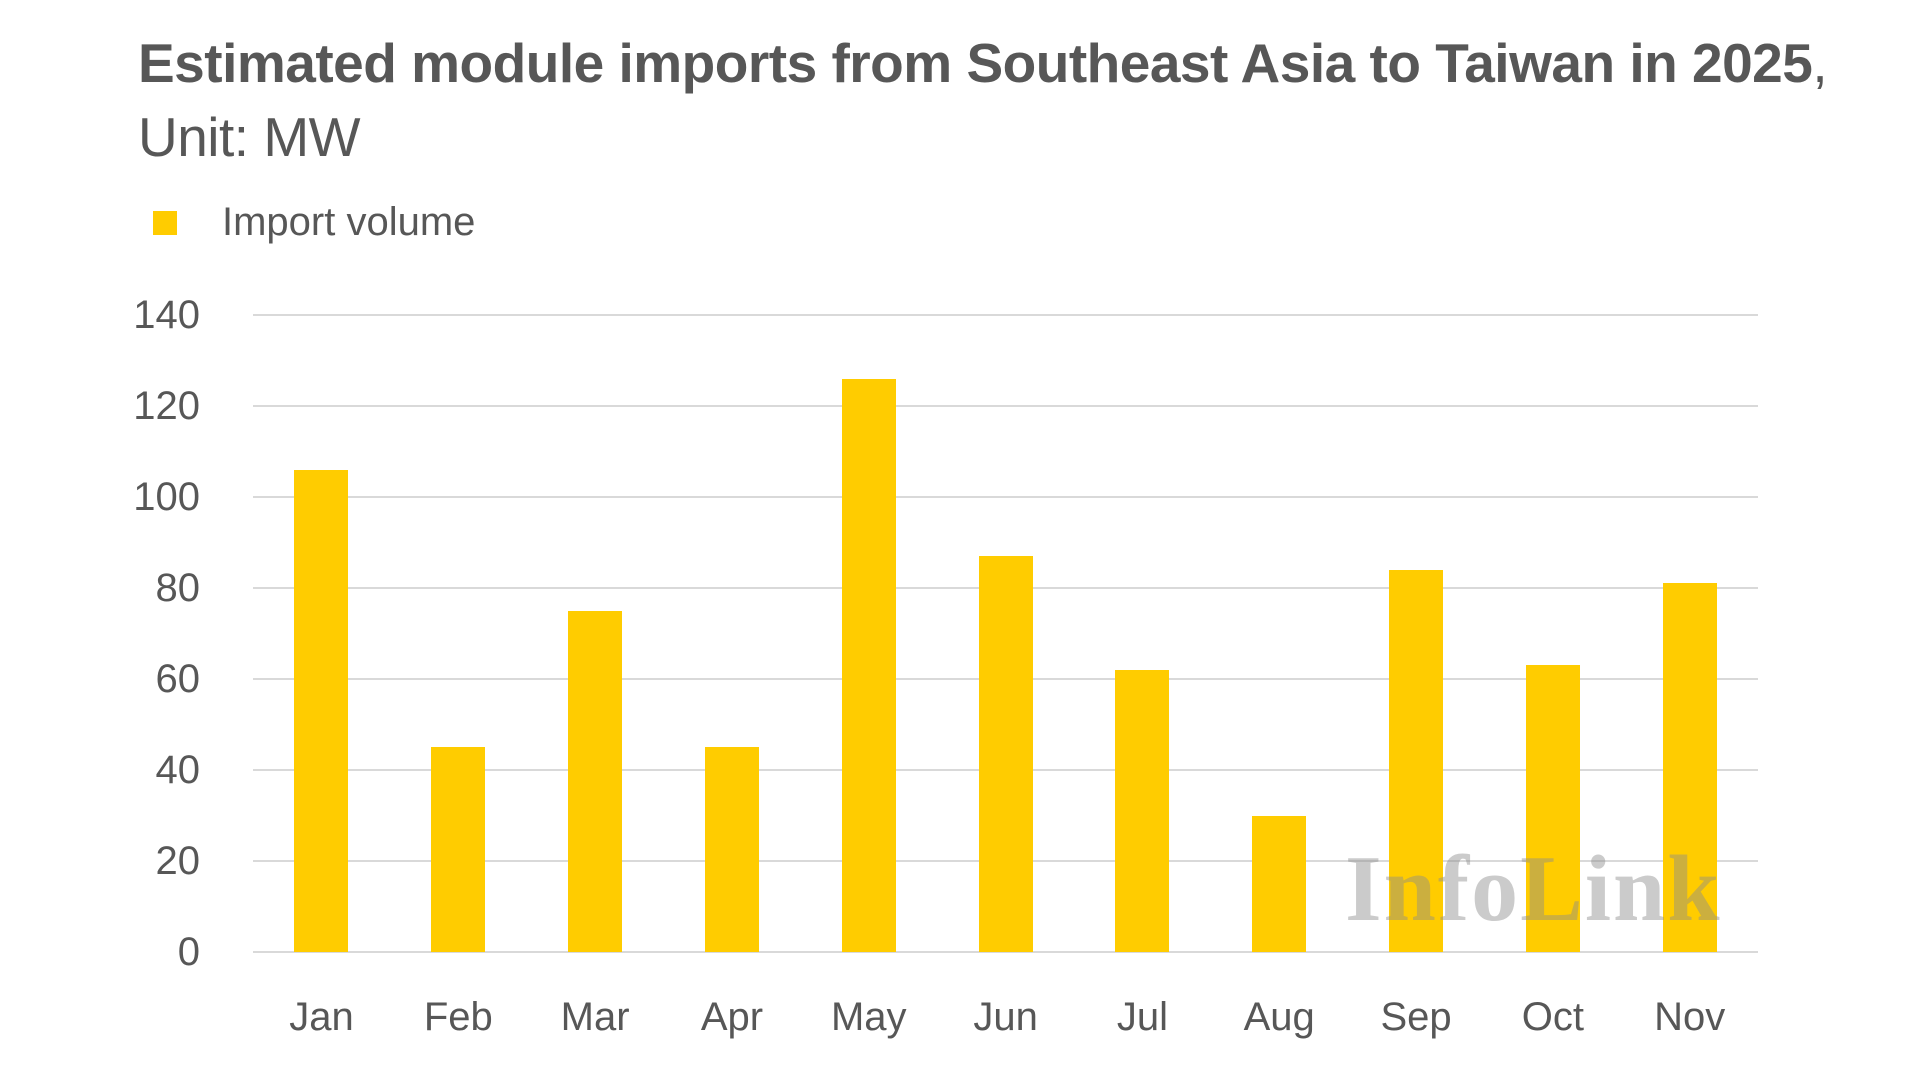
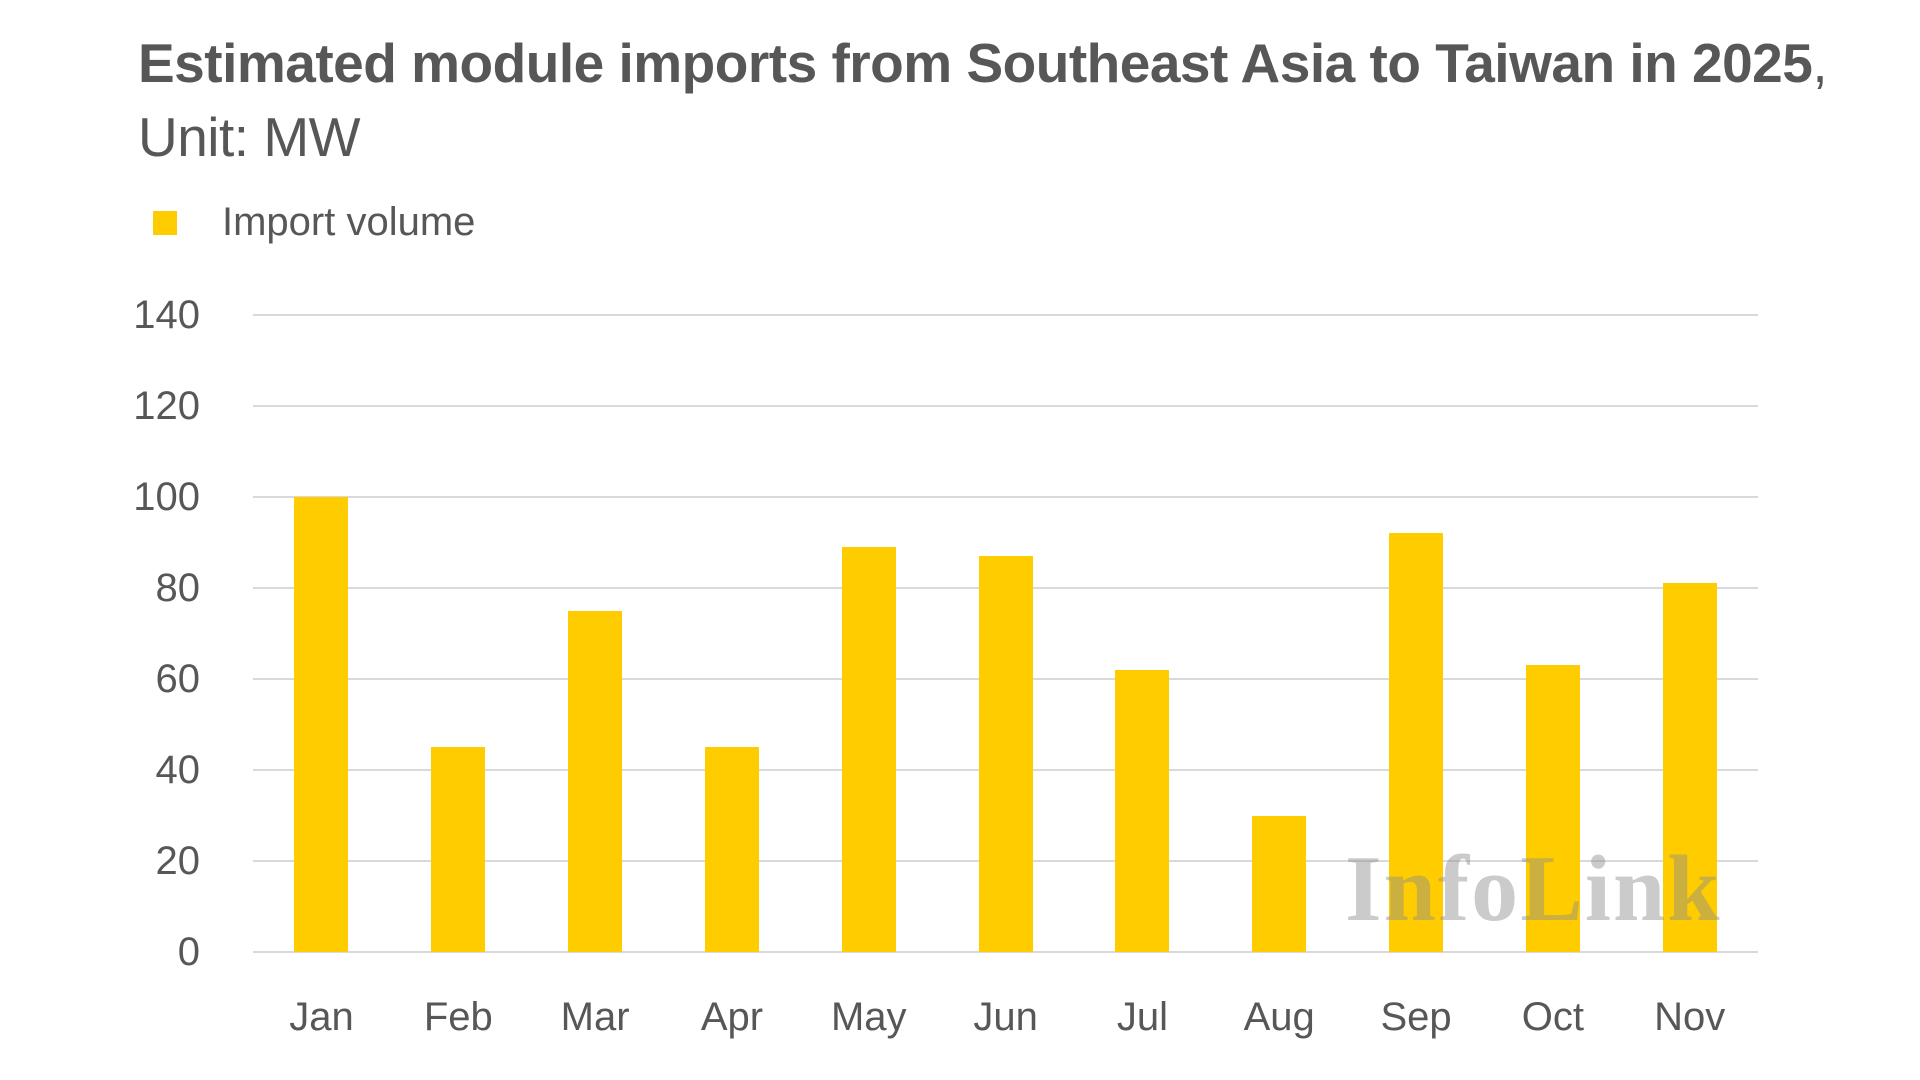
Jan: 106 -> 100
May: 126 -> 89
Sep: 84 -> 92
